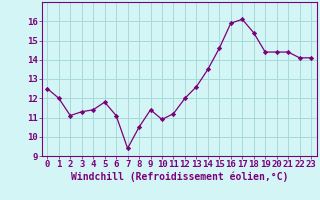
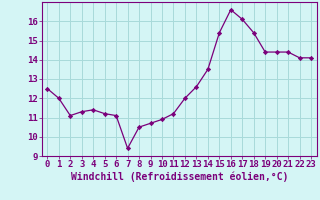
5: 11.8 -> 11.2
9: 11.4 -> 10.7
15: 14.6 -> 15.4
16: 15.9 -> 16.6
